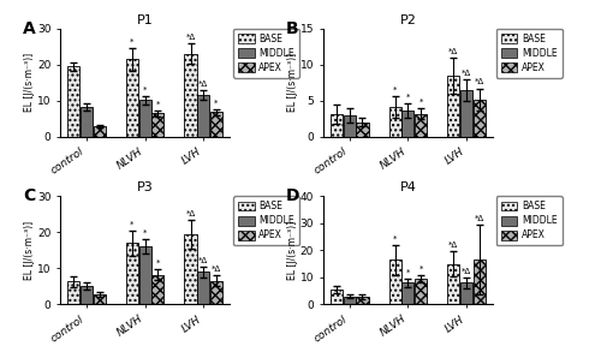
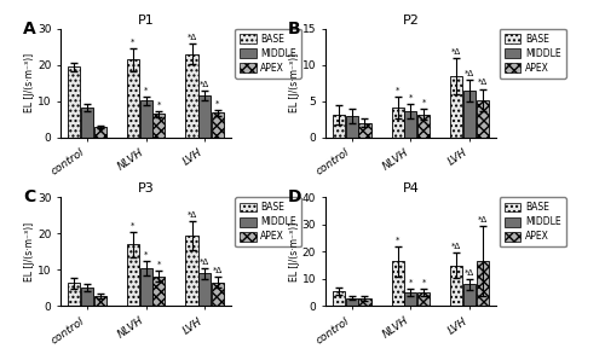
P3/MIDDLE/NLVH: 16.0 -> 10.5
P4/MIDDLE/NLVH: 8 -> 5
P4/APEX/NLVH: 9.5 -> 5.0
